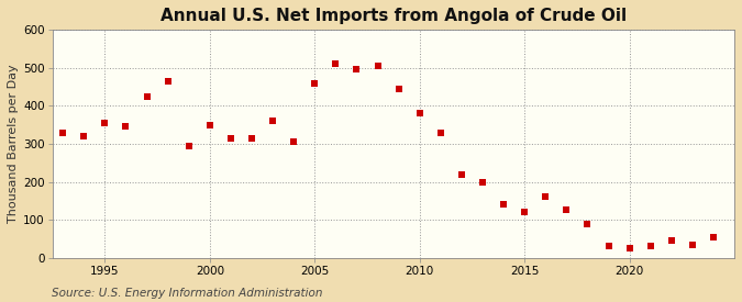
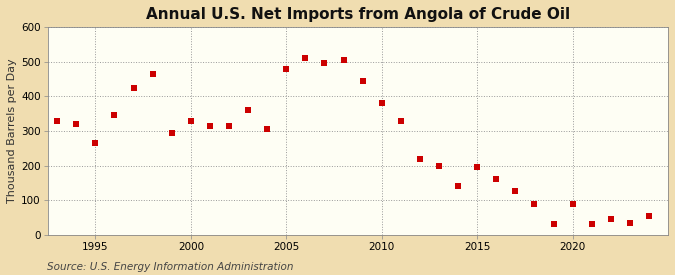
1995: 355 -> 265
2000: 350 -> 330
2005: 460 -> 480
2015: 120 -> 195
2020: 25 -> 90
